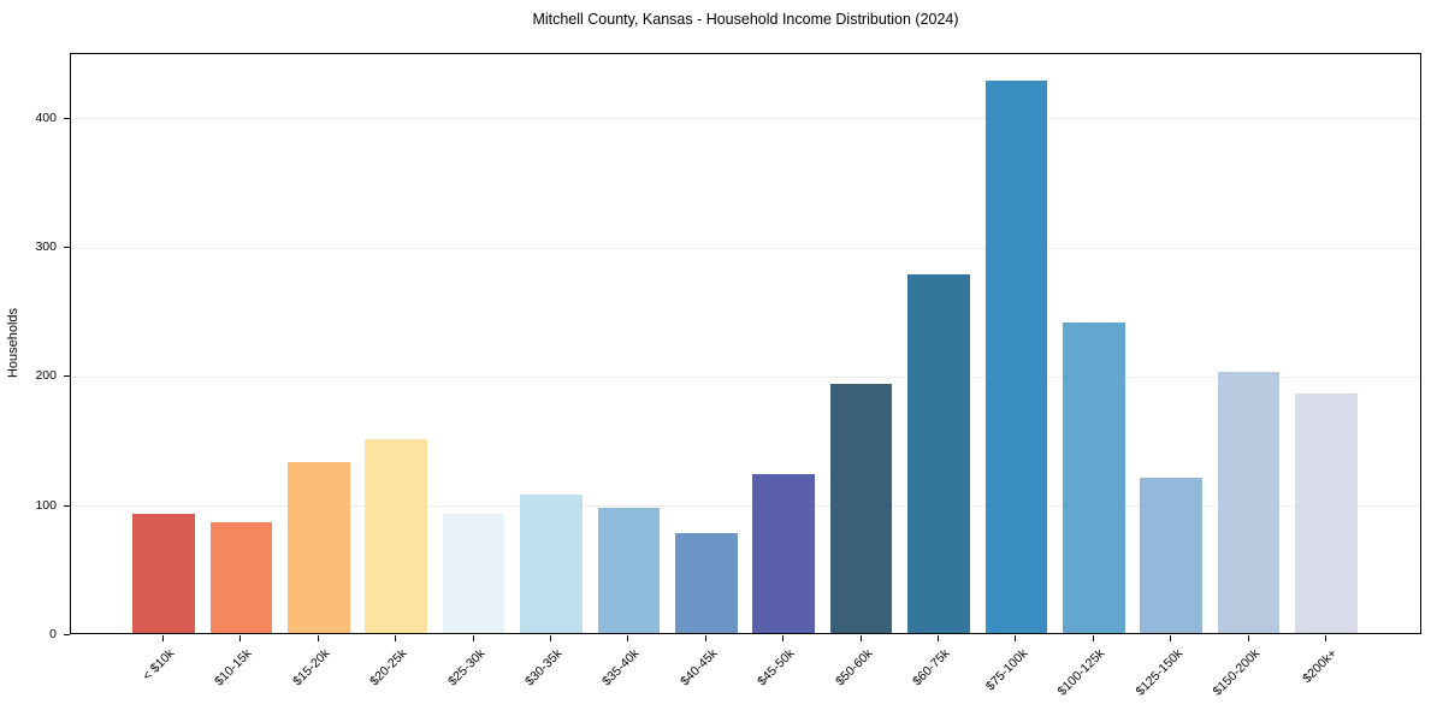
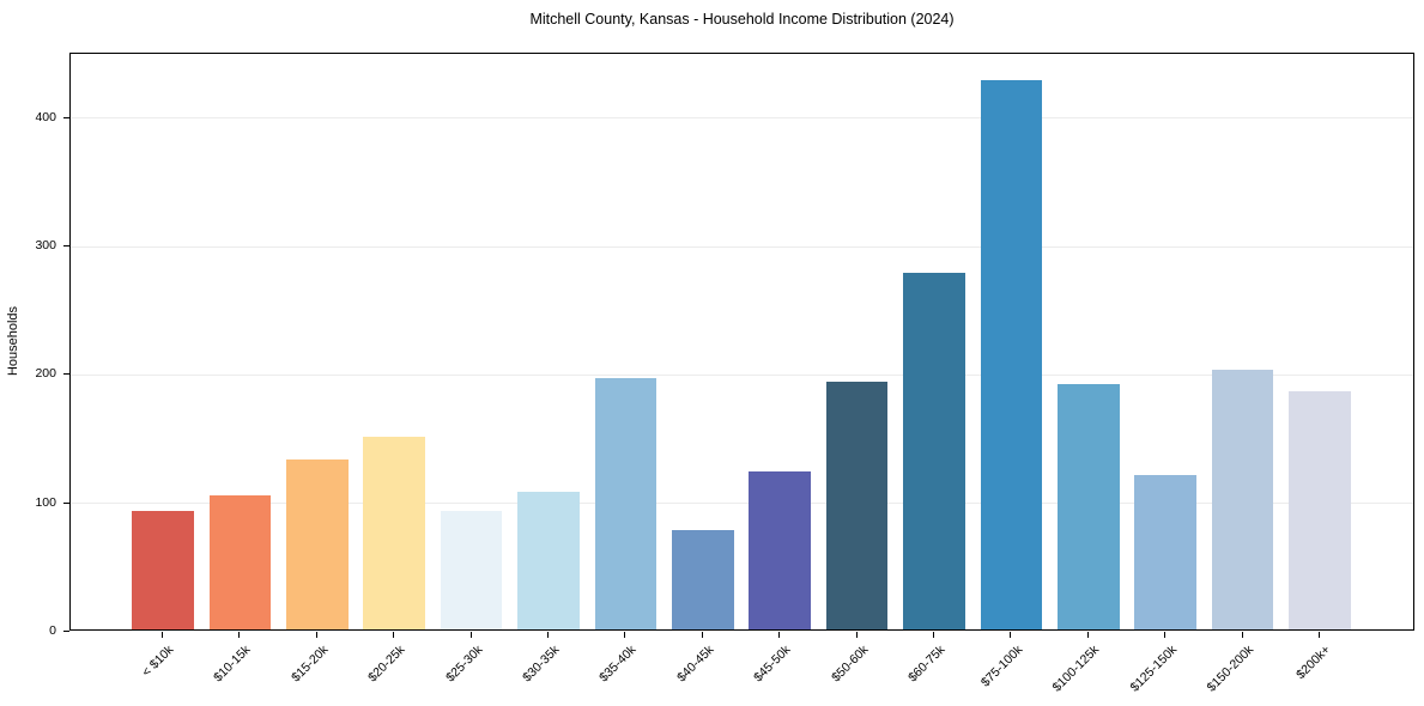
$10-15k: 86 -> 104
$35-40k: 97 -> 196
$100-125k: 240 -> 191
